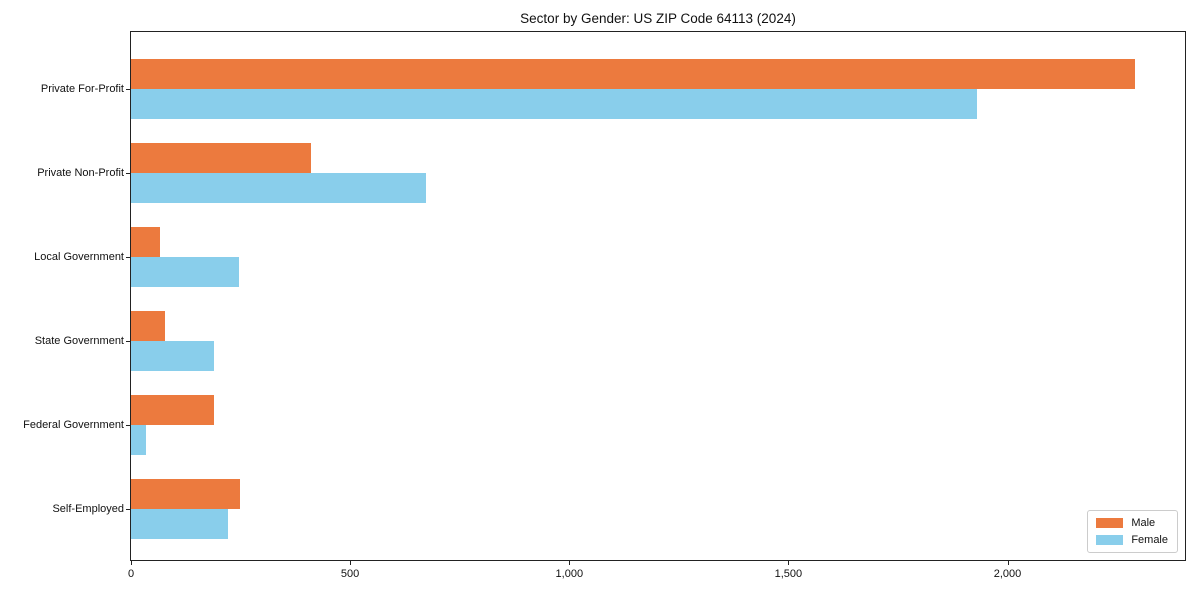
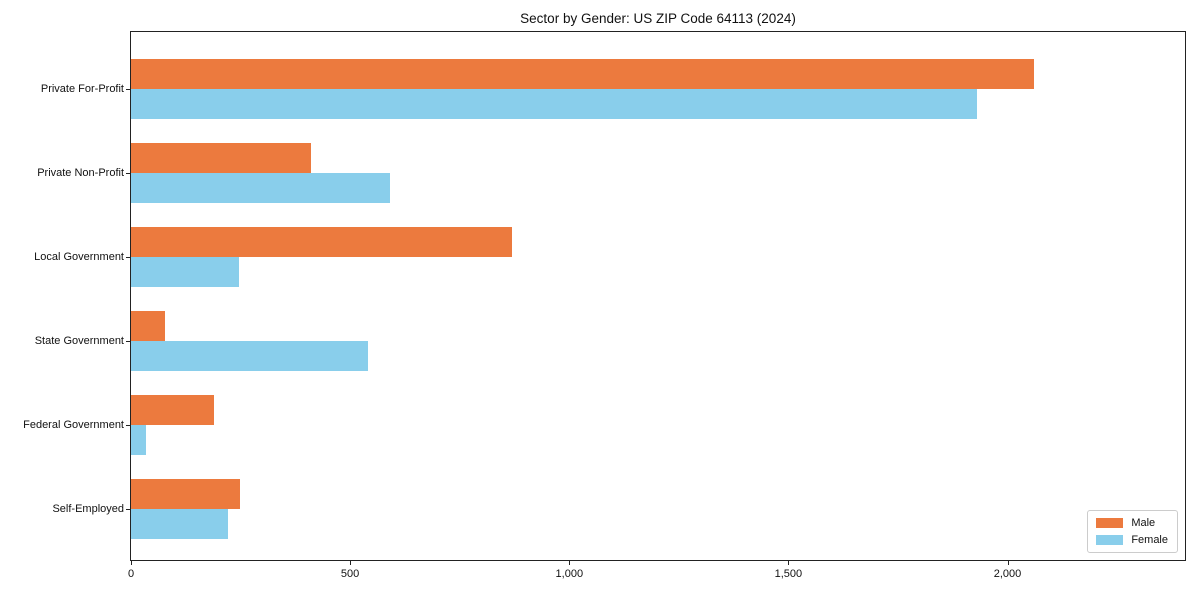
Male/Private For-Profit: 2290 -> 2060
Female/Private Non-Profit: 670 -> 590
Male/Local Government: 70 -> 870
Female/State Government: 190 -> 540
